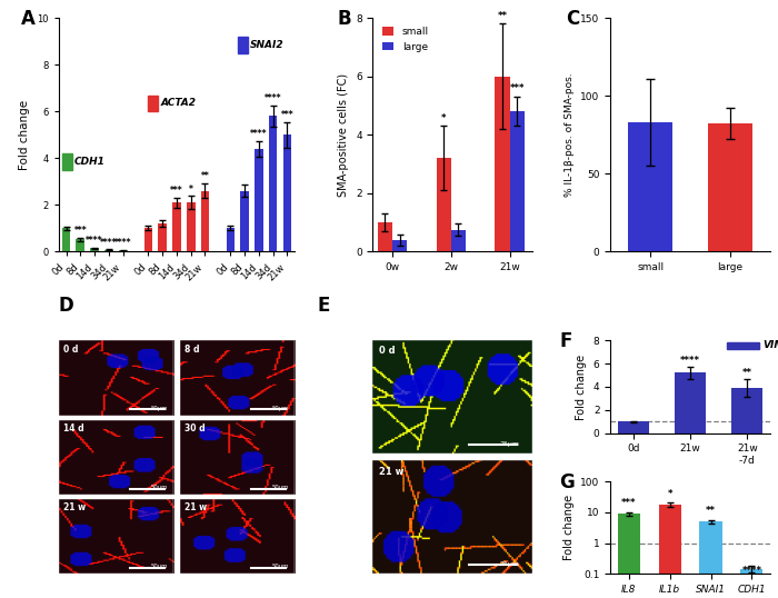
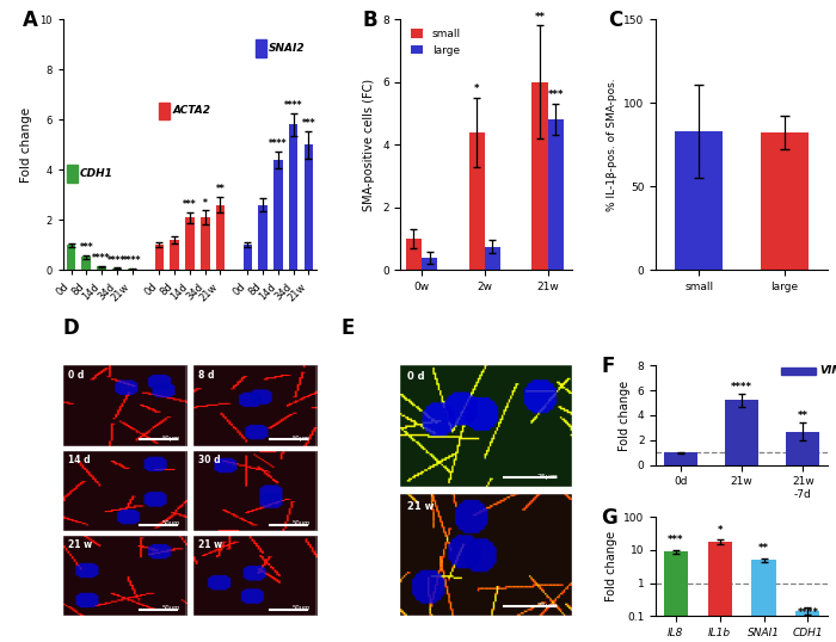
small/2w: 3.2 -> 4.4
21w -7d: 3.9 -> 2.7
